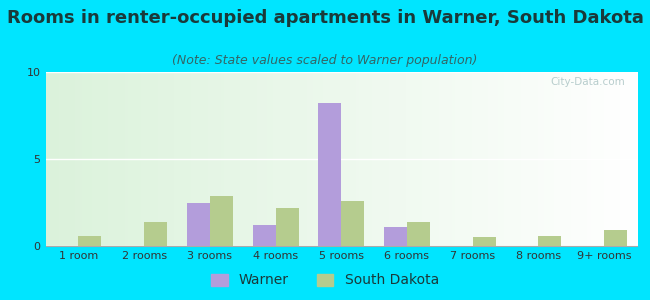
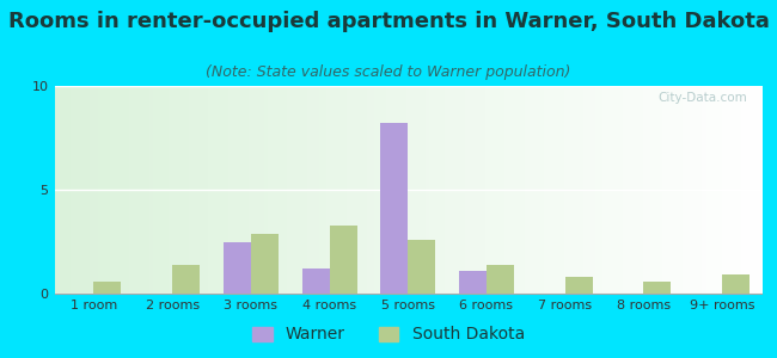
South Dakota/4 rooms: 2.2 -> 3.3
South Dakota/7 rooms: 0.5 -> 0.8
